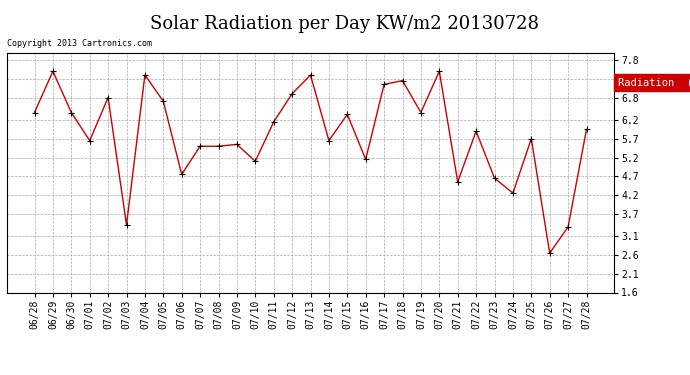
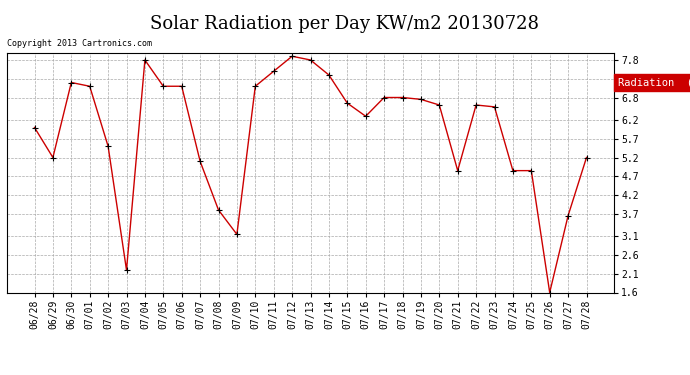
06/28: 6.40 -> 6.00
06/29: 7.50 -> 5.20
06/30: 6.40 -> 7.20
07/01: 5.65 -> 7.10
07/02: 6.80 -> 5.50
07/03: 3.40 -> 2.20
07/04: 7.40 -> 7.80
07/05: 6.70 -> 7.10
07/06: 4.75 -> 7.10
07/07: 5.50 -> 5.10
07/08: 5.50 -> 3.80
07/09: 5.55 -> 3.15
07/10: 5.10 -> 7.10
07/11: 6.15 -> 7.50
07/12: 6.90 -> 7.90
07/13: 7.40 -> 7.80
07/14: 5.65 -> 7.40
07/15: 6.35 -> 6.65
07/16: 5.15 -> 6.30
07/17: 7.15 -> 6.80
07/18: 7.25 -> 6.80
07/19: 6.40 -> 6.75
07/20: 7.50 -> 6.60
07/21: 4.55 -> 4.85
07/22: 5.90 -> 6.60
07/23: 4.65 -> 6.55
07/24: 4.25 -> 4.85
07/25: 5.70 -> 4.85
07/26: 2.65 -> 1.60
07/27: 3.35 -> 3.65
07/28: 5.95 -> 5.20
